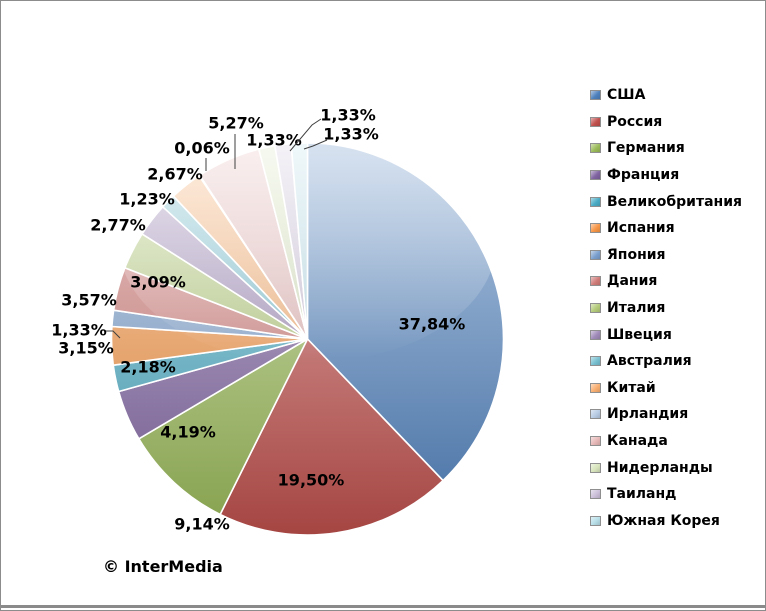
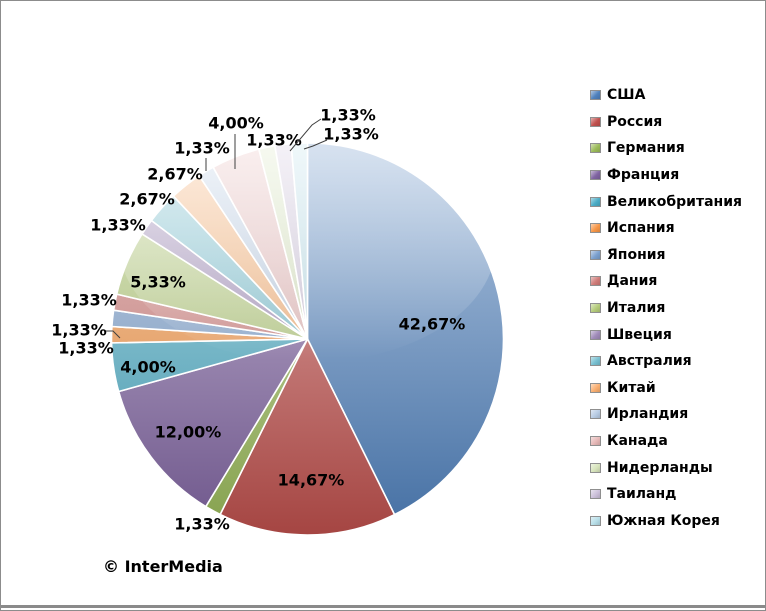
США: 37,84% -> 42,67%
Россия: 19,50% -> 14,67%
Германия: 9,14% -> 1,33%
Франция: 4,19% -> 12,00%
Великобритания: 2,18% -> 4,00%
Испания: 3,15% -> 1,33%
Дания: 3,57% -> 1,33%
Италия: 3,09% -> 5,33%
Швеция: 2,77% -> 1,33%
Австралия: 1,23% -> 2,67%
Ирландия: 0,06% -> 1,33%
Канада: 5,27% -> 4,00%
